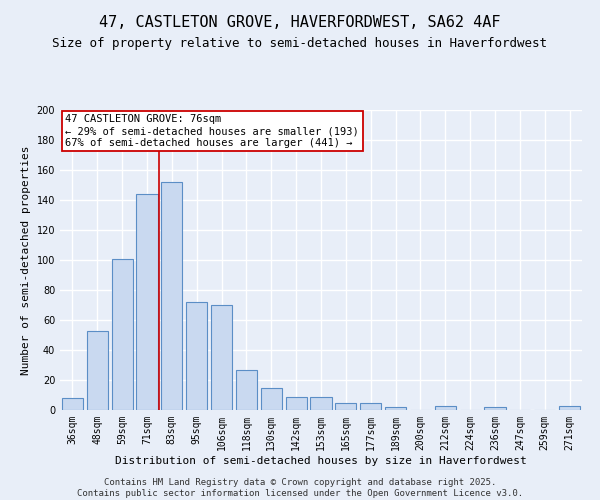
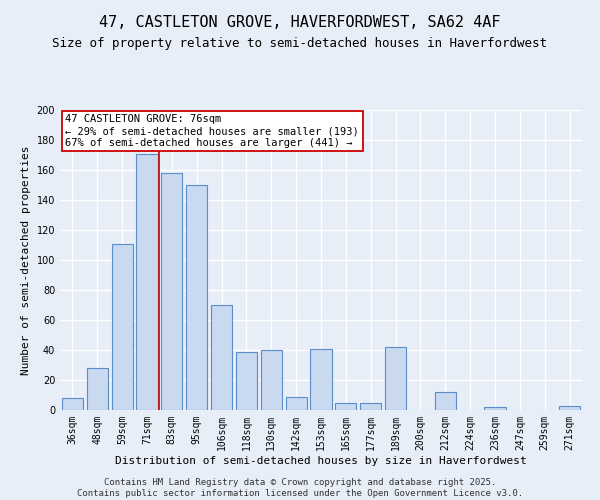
48sqm: 53 -> 28
59sqm: 101 -> 111
71sqm: 144 -> 171
83sqm: 152 -> 158
95sqm: 72 -> 150
118sqm: 27 -> 39
130sqm: 15 -> 40
153sqm: 9 -> 41
189sqm: 2 -> 42
212sqm: 3 -> 12
